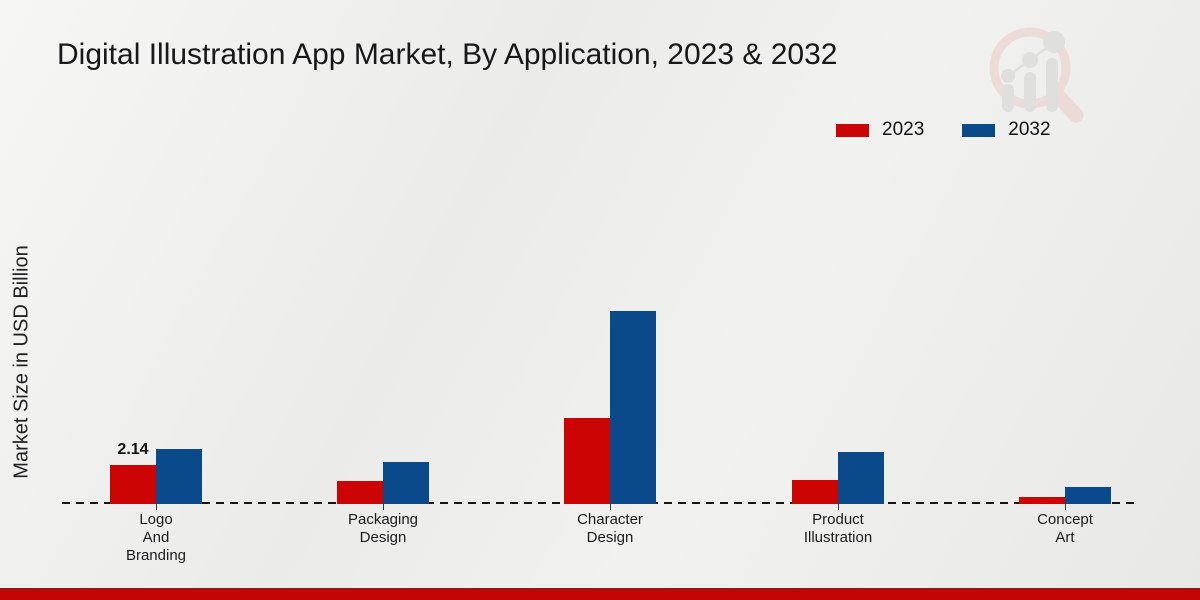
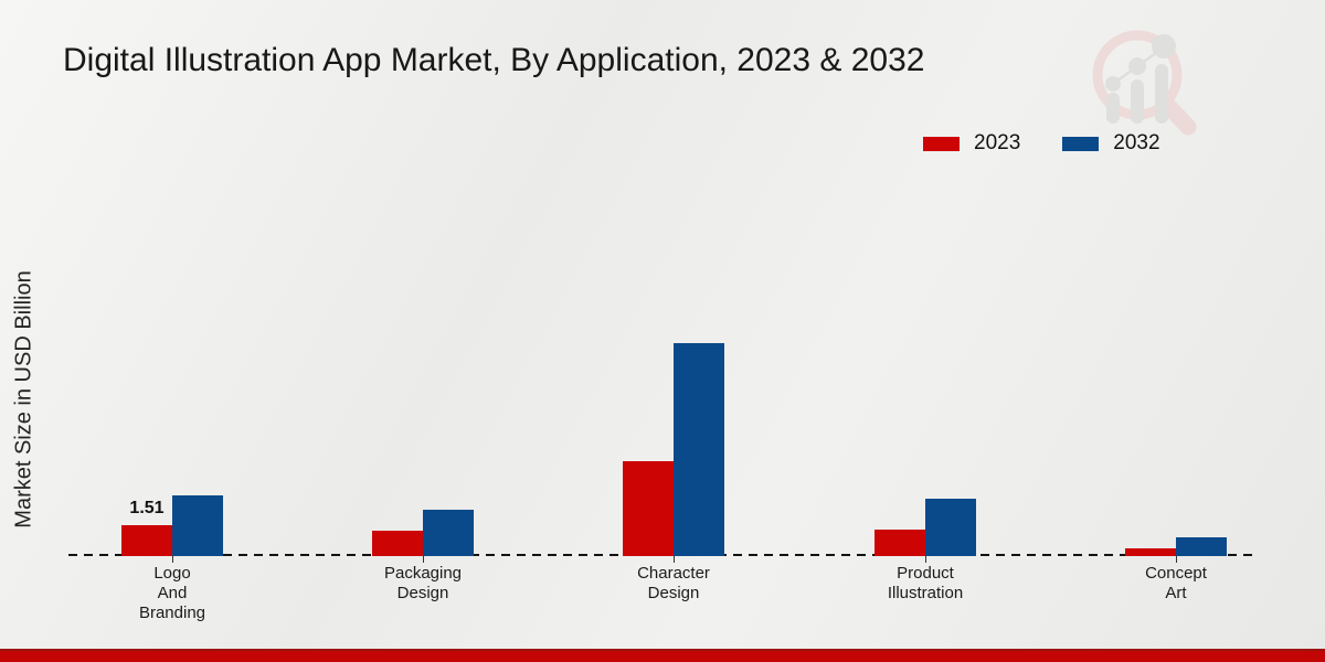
2023/Logo And Branding: 2.14 -> 1.51
